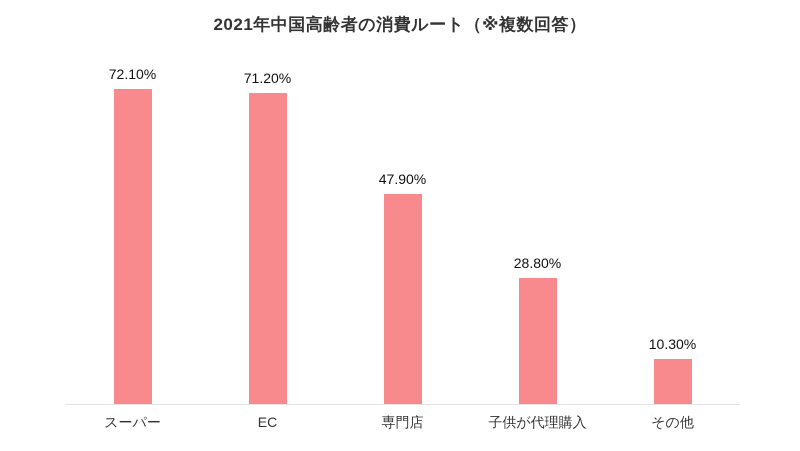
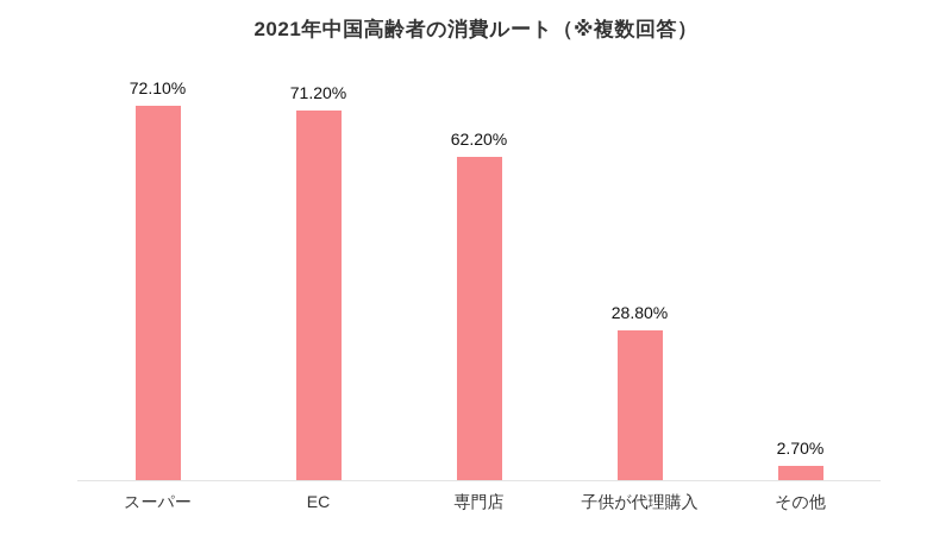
専門店: 47.90% -> 62.20%
その他: 10.30% -> 2.70%
